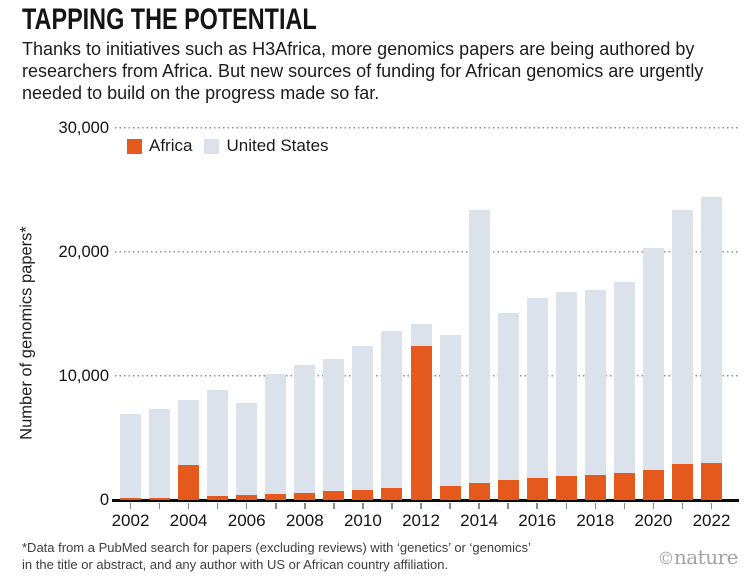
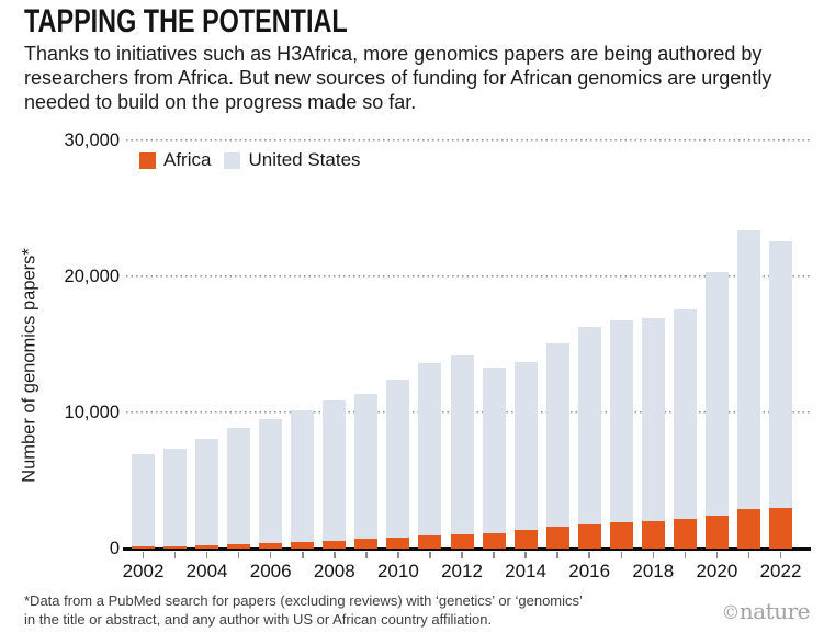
Africa/2004: 2800 -> 200
United States/2006: 7800 -> 9500
Africa/2012: 12400 -> 1000
United States/2014: 23400 -> 13700
United States/2022: 24400 -> 22600
